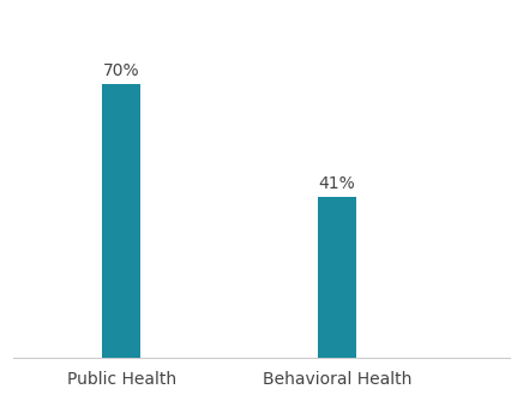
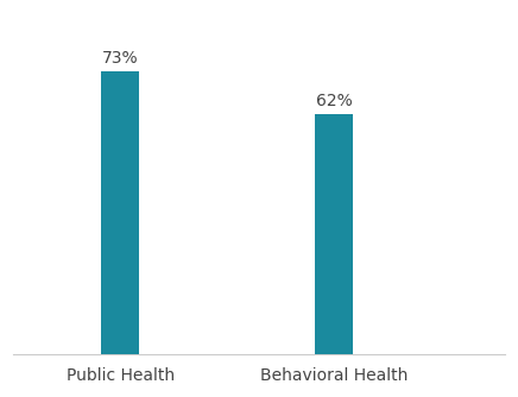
Public Health: 70% -> 73%
Behavioral Health: 41% -> 62%
